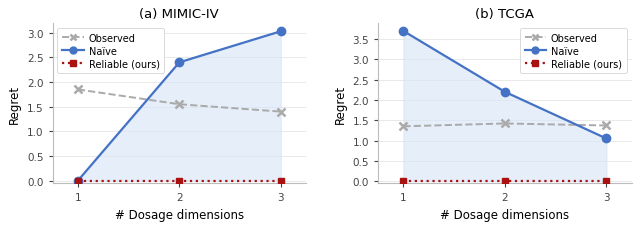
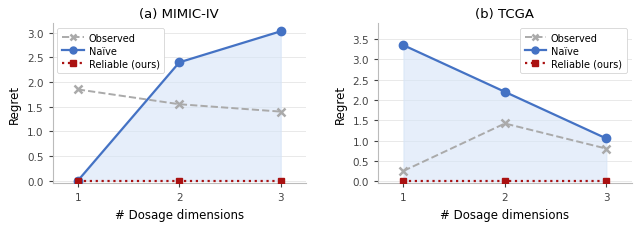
(b) TCGA/Observed/1: 1.35 -> 0.25
(b) TCGA/Naïve/1: 3.70 -> 3.35
(b) TCGA/Observed/3: 1.37 -> 0.80
